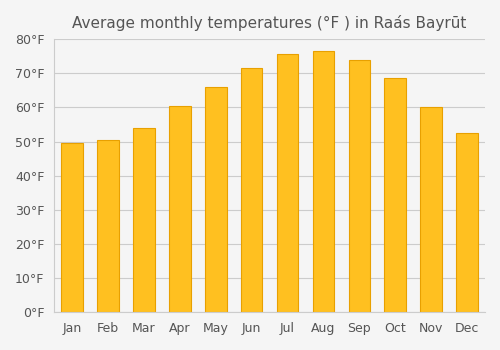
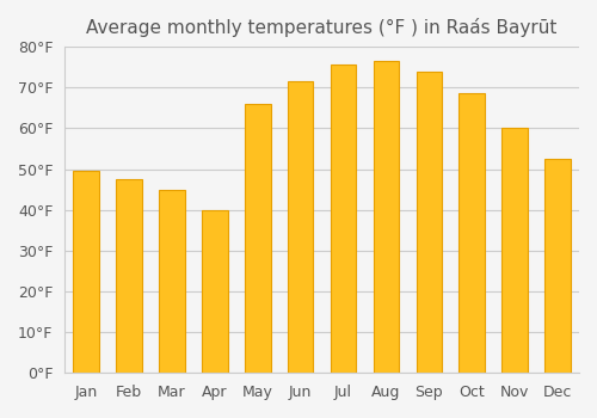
Feb: 50.5°F -> 47.5°F
Mar: 54.0°F -> 45.0°F
Apr: 60.5°F -> 40.0°F
